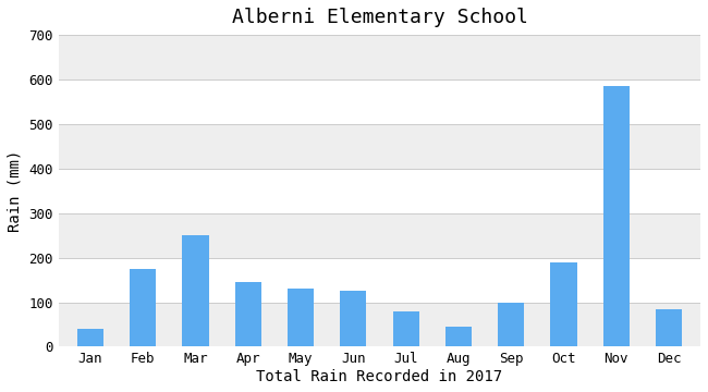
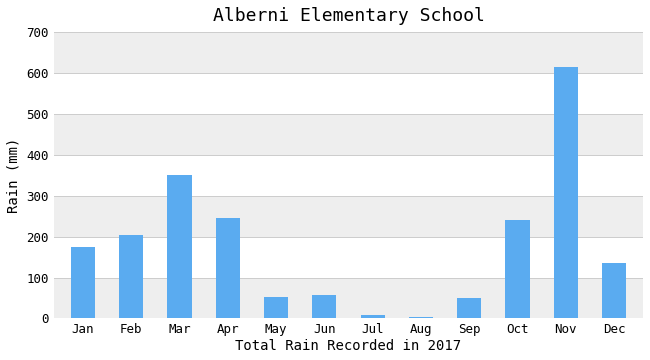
Jan: 40 -> 175
Feb: 175 -> 205
Mar: 250 -> 350
Apr: 145 -> 245
May: 130 -> 52
Jun: 125 -> 58
Jul: 80 -> 8
Aug: 45 -> 4
Sep: 100 -> 50
Oct: 190 -> 240
Nov: 585 -> 615
Dec: 85 -> 135
